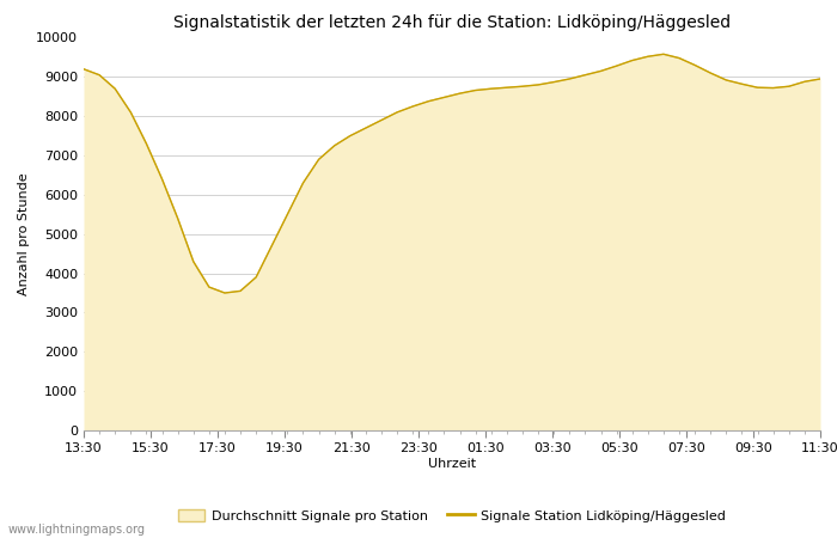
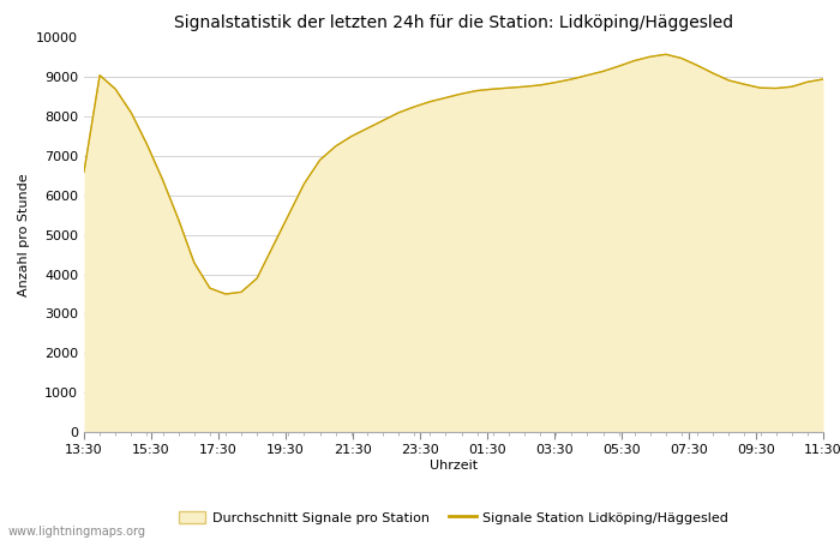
13:30: 9200 -> 6600
